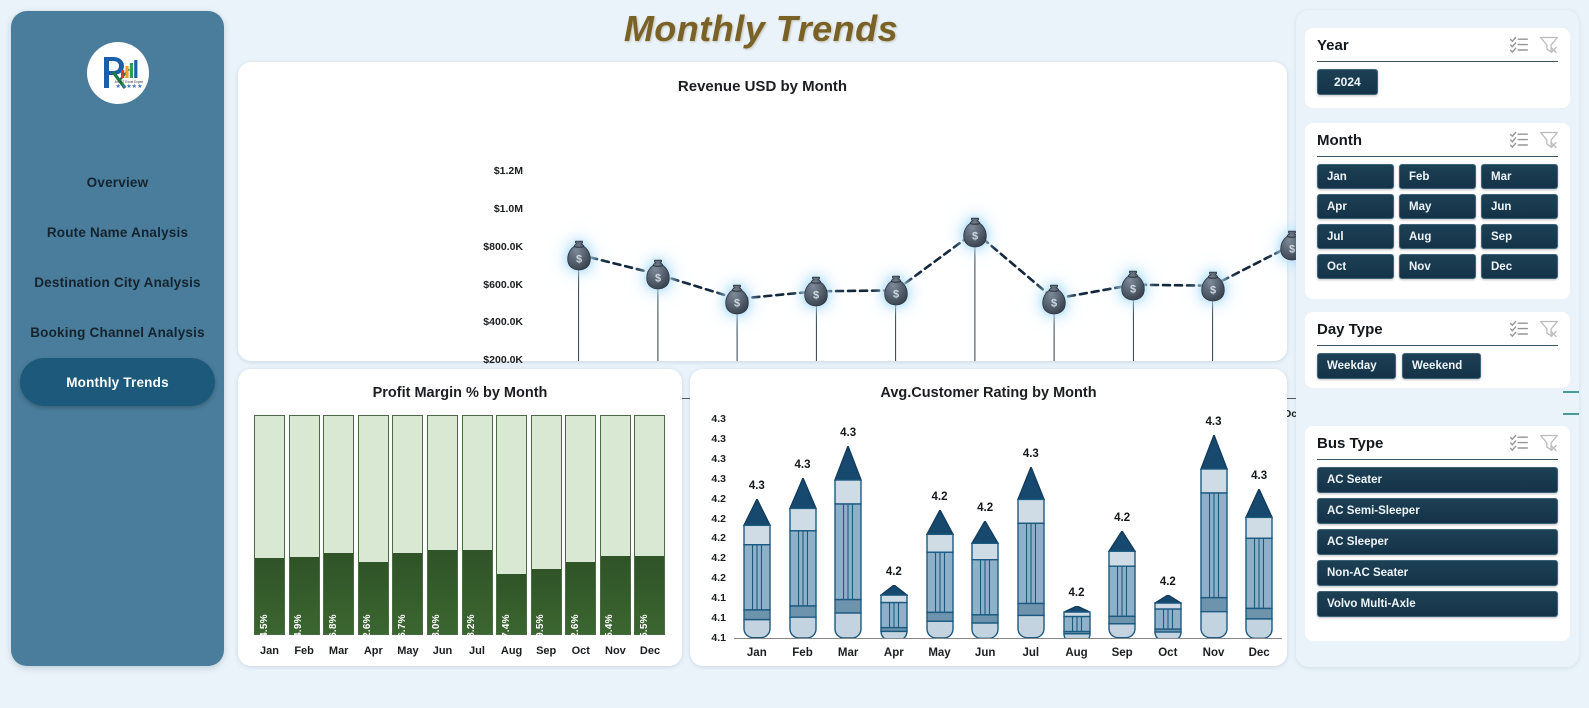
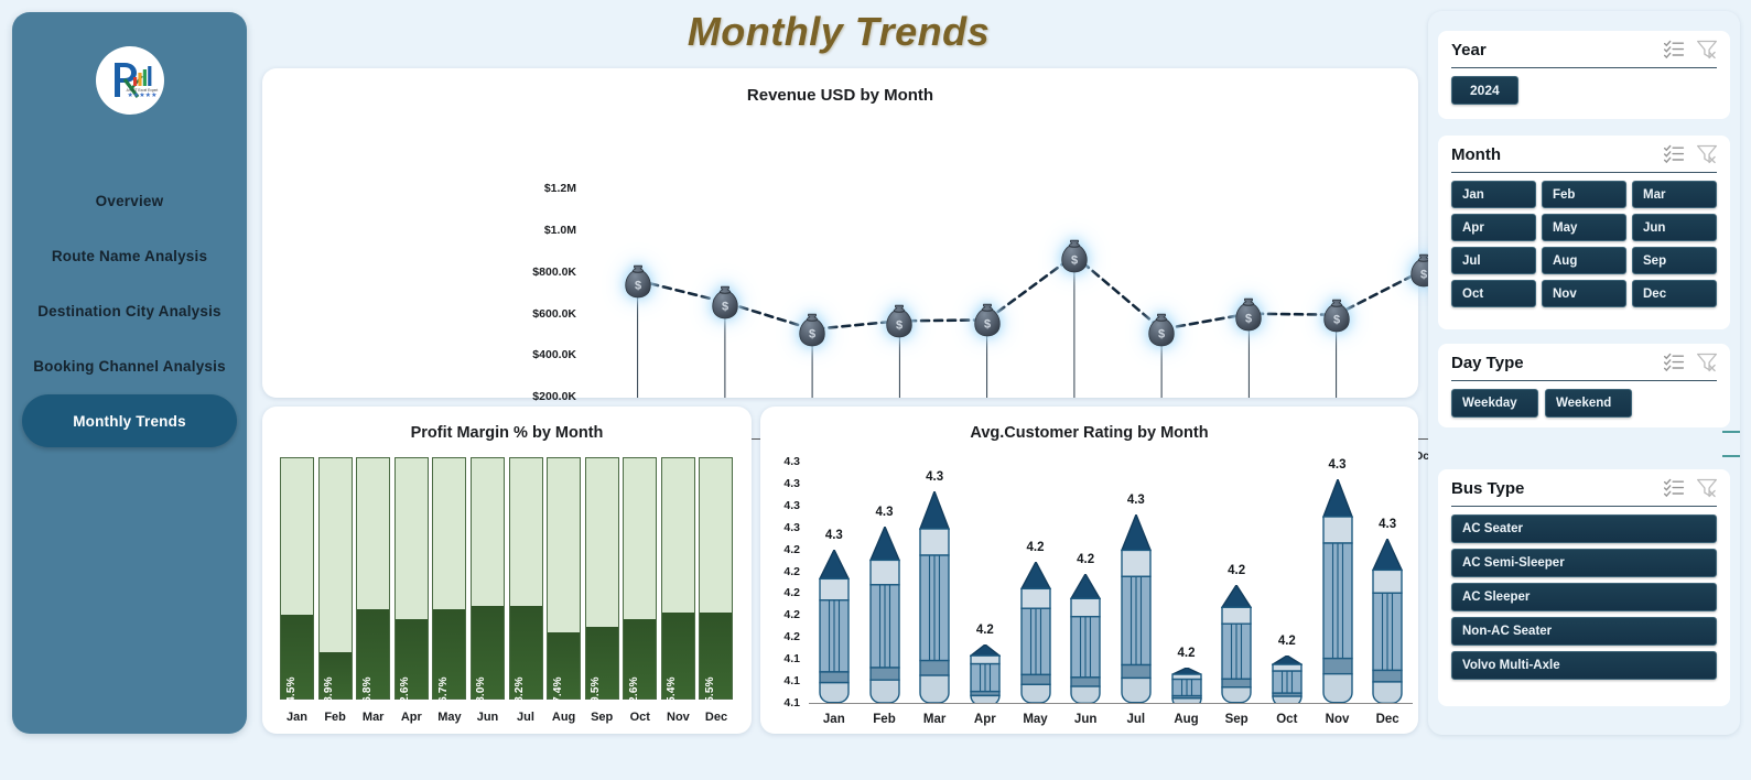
Profit Margin % by Month/Feb: 34.9% -> 18.9%
